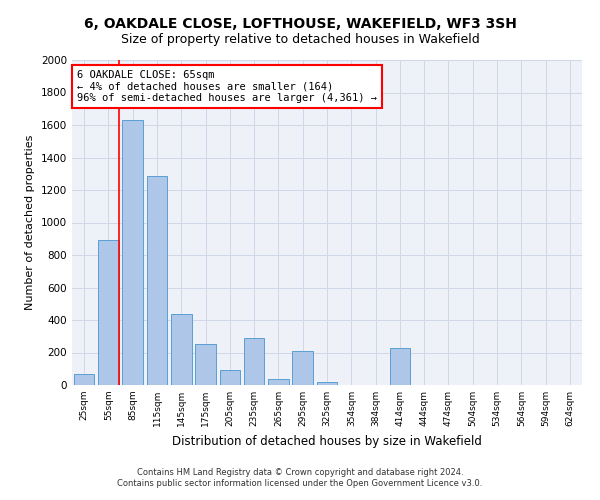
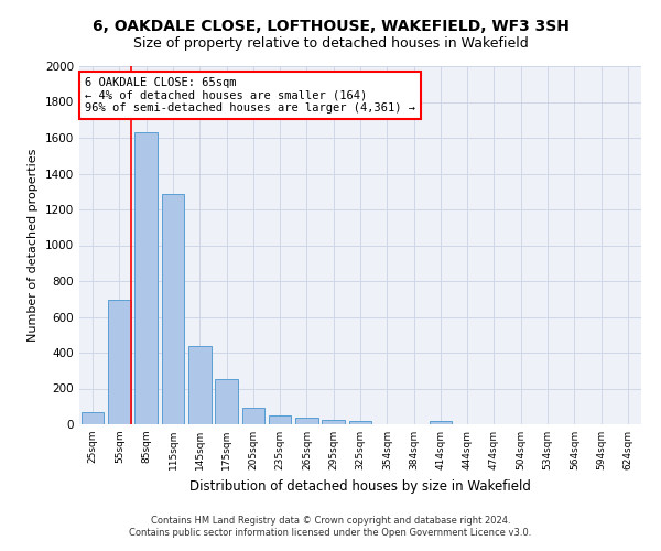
55sqm: 890 -> 700
235sqm: 290 -> 50
295sqm: 210 -> 20
414sqm: 230 -> 20
